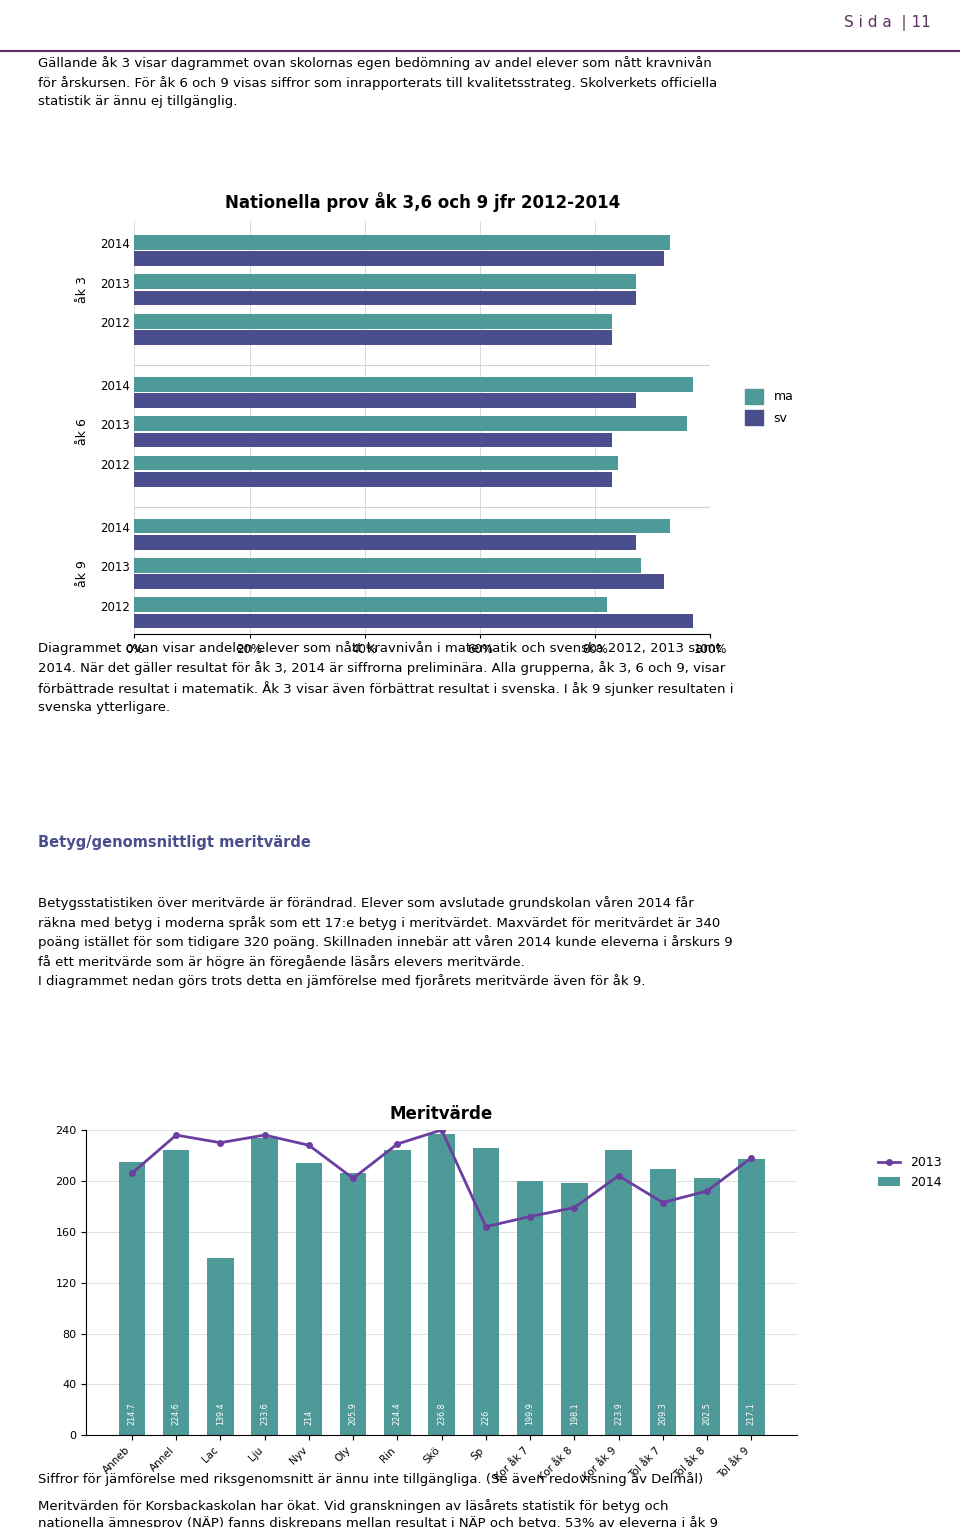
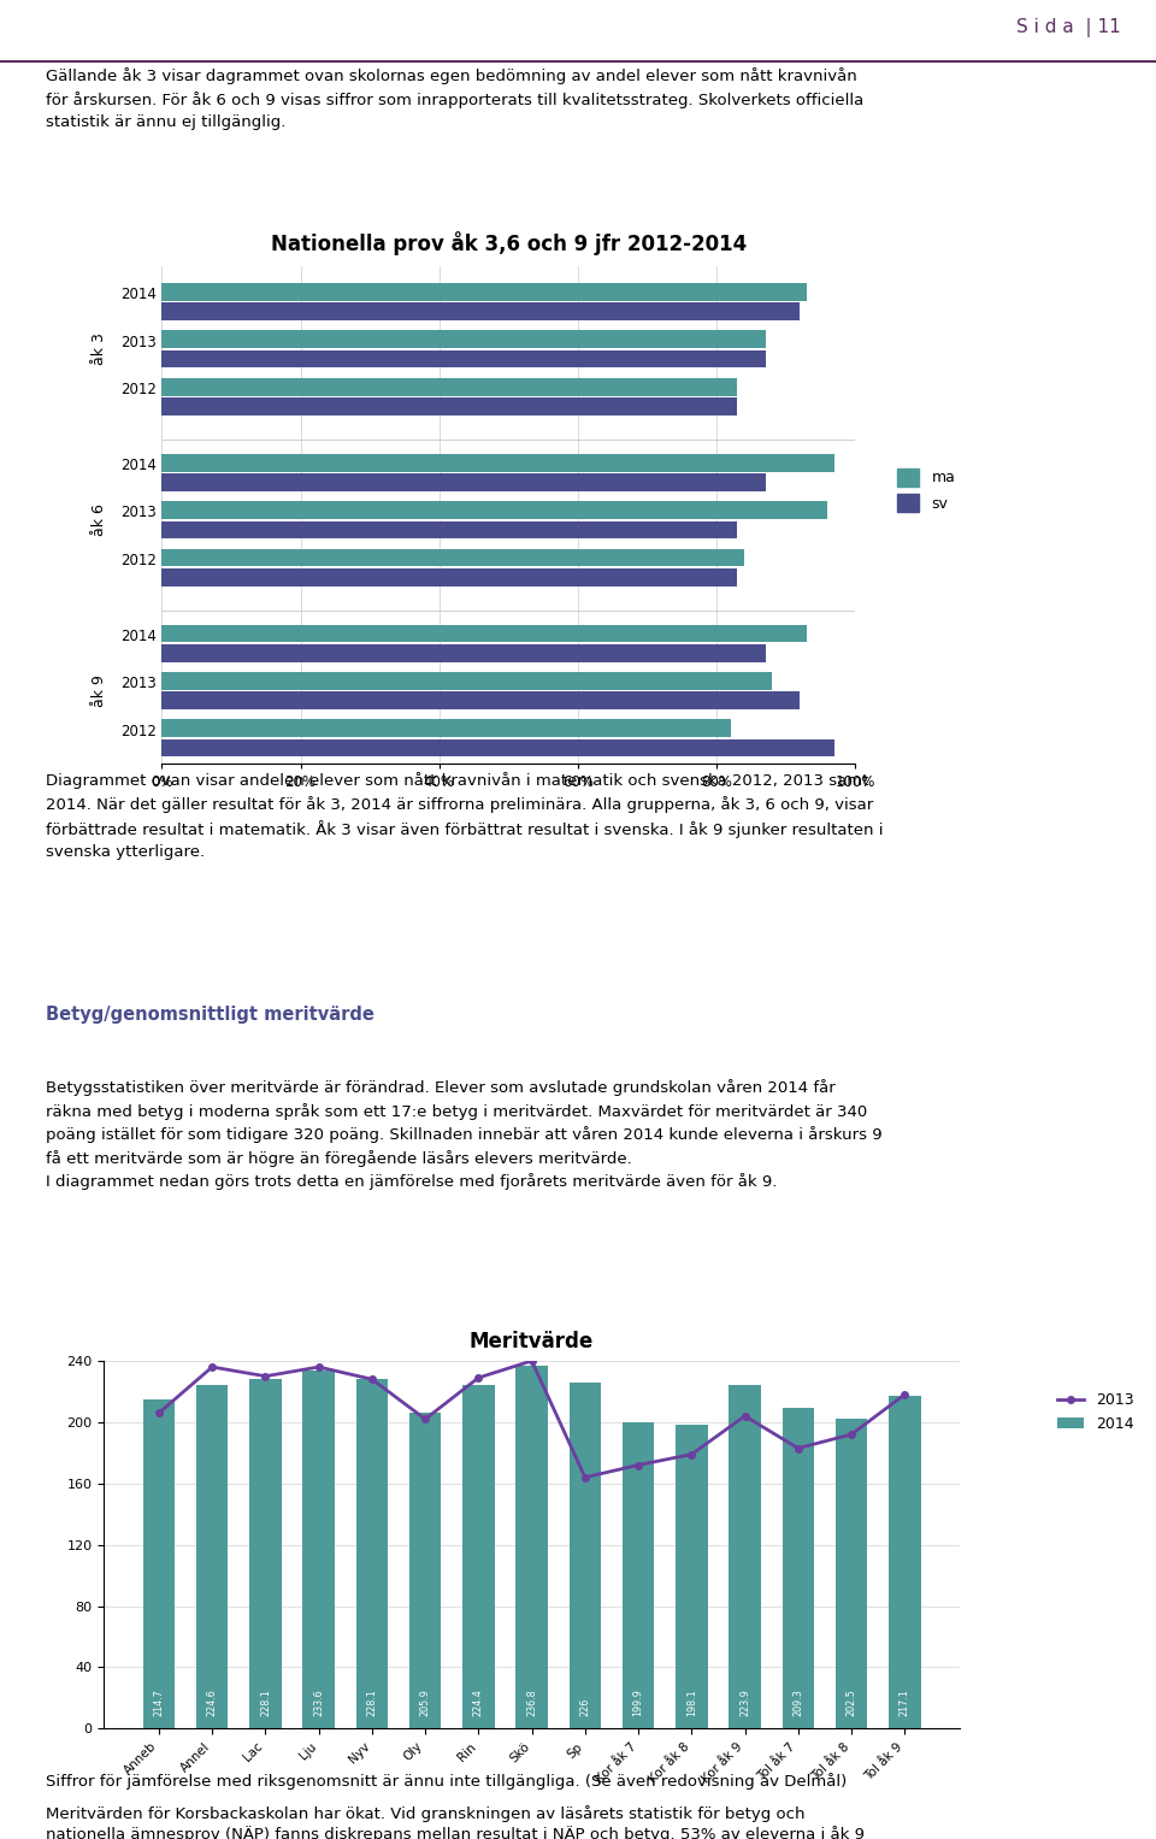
Meritvärde/2014/Lac: 139.4 -> 228.1
Meritvärde/2014/Nyv: 214 -> 228.1
